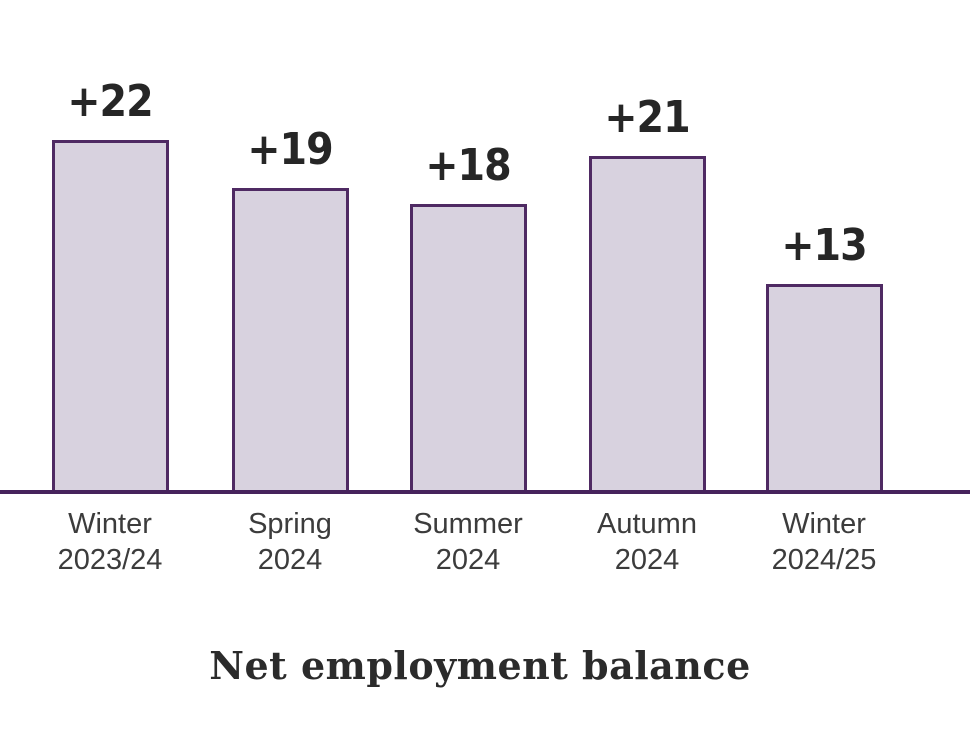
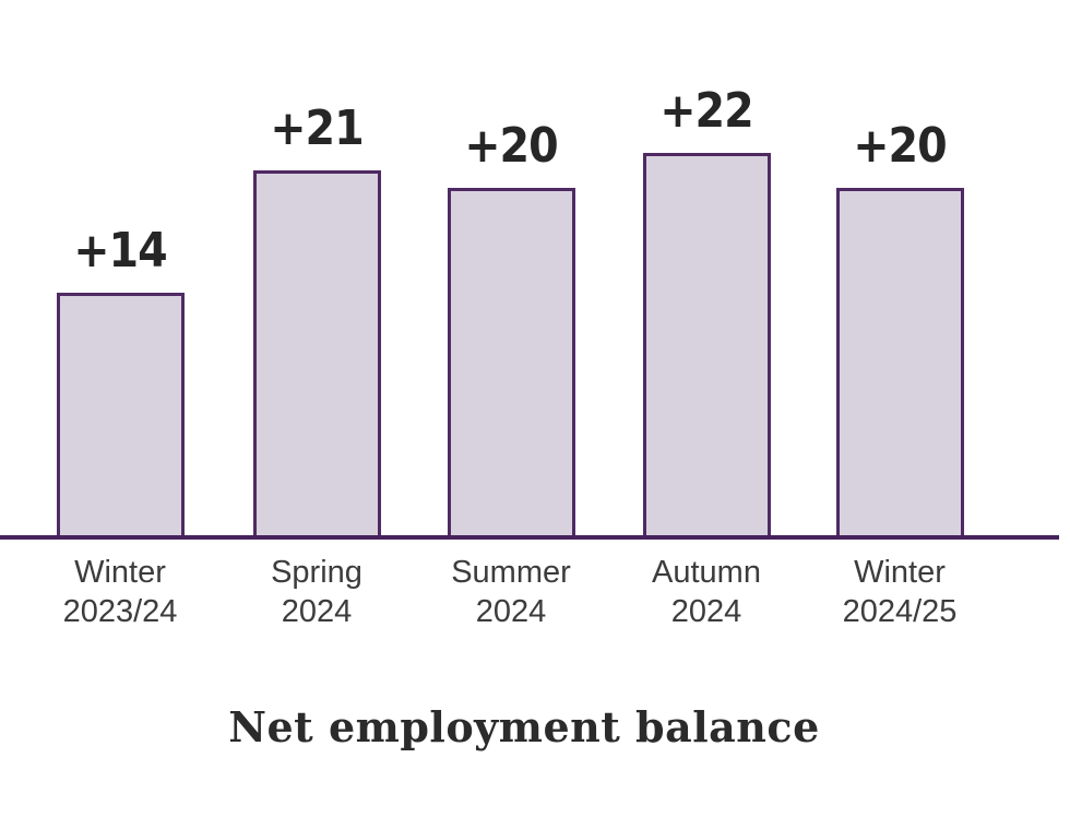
Winter 2023/24: +22 -> +14
Spring 2024: +19 -> +21
Summer 2024: +18 -> +20
Autumn 2024: +21 -> +22
Winter 2024/25: +13 -> +20
